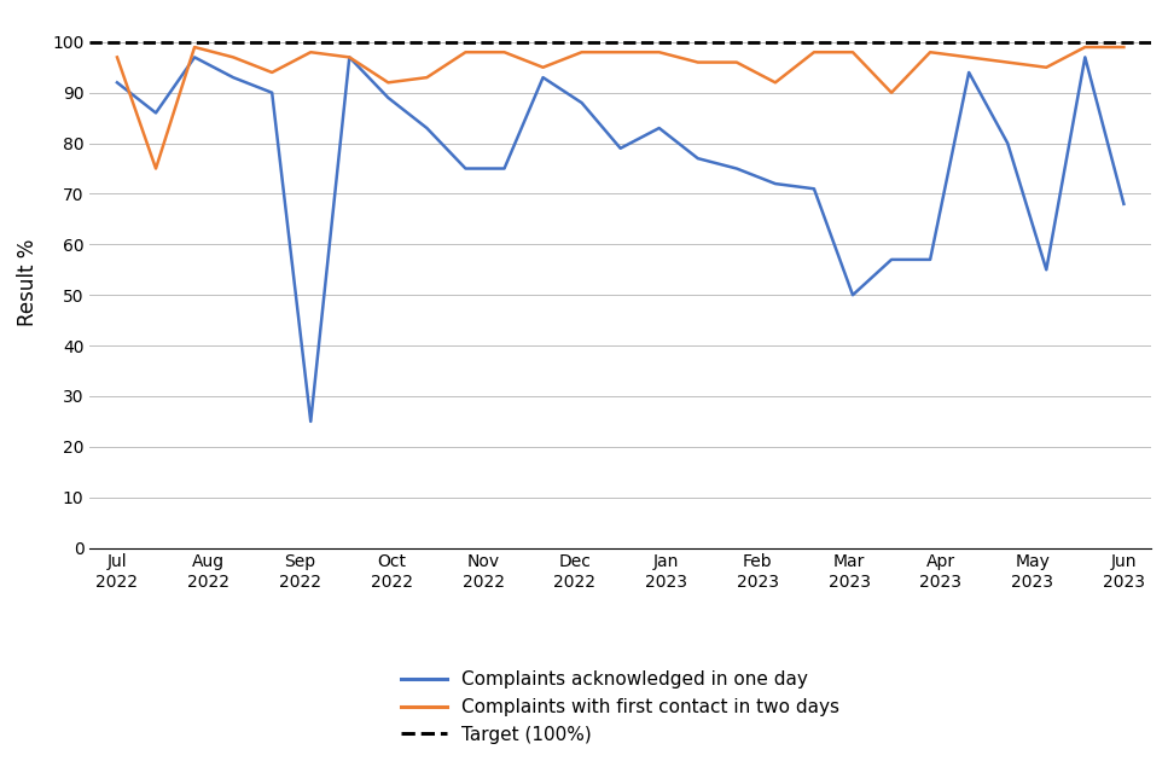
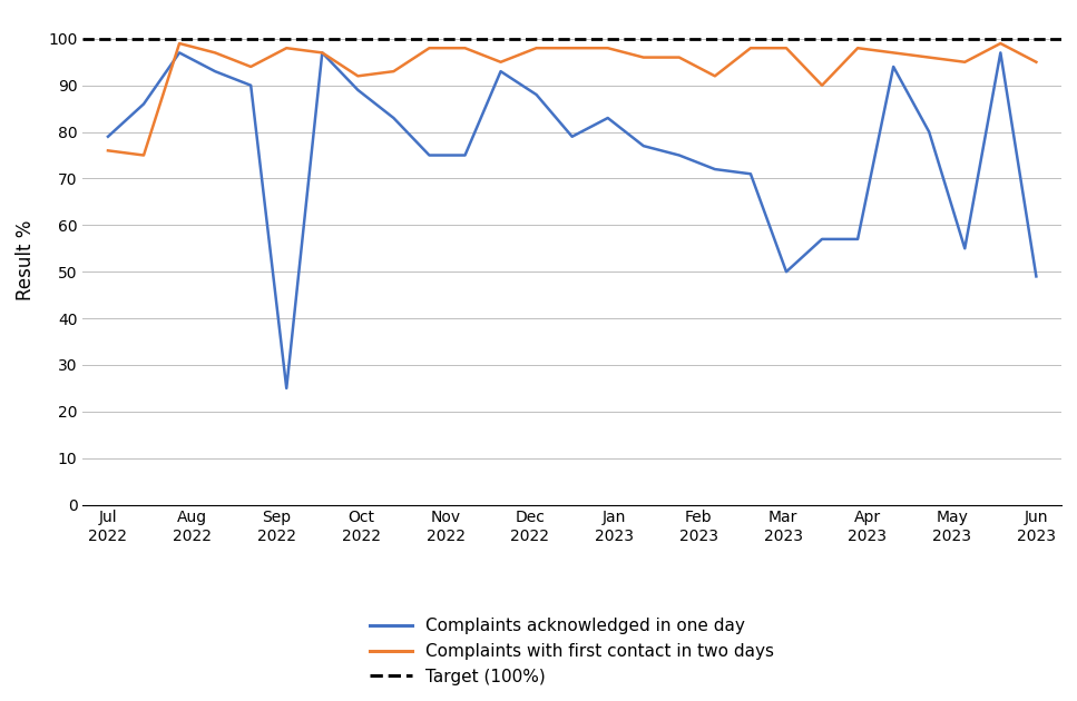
Complaints acknowledged in one day/Jul 2022: 92 -> 79
Complaints with first contact in two days/Jul 2022: 97 -> 76
Complaints acknowledged in one day/Jun 2023: 68 -> 49
Complaints with first contact in two days/Jun 2023: 99 -> 95
